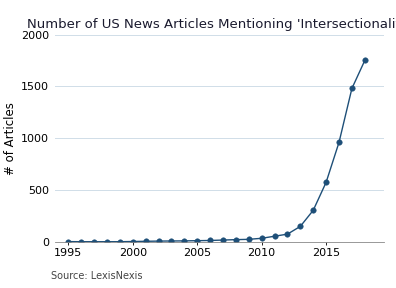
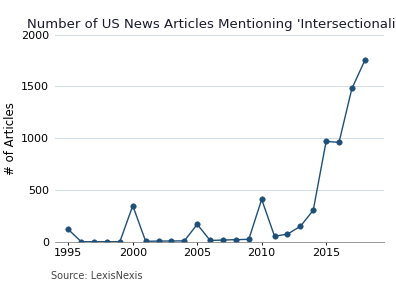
1995: 0 -> 120
2000: 0 -> 350
2005: 10 -> 170
2010: 40 -> 410
2015: 580 -> 970
